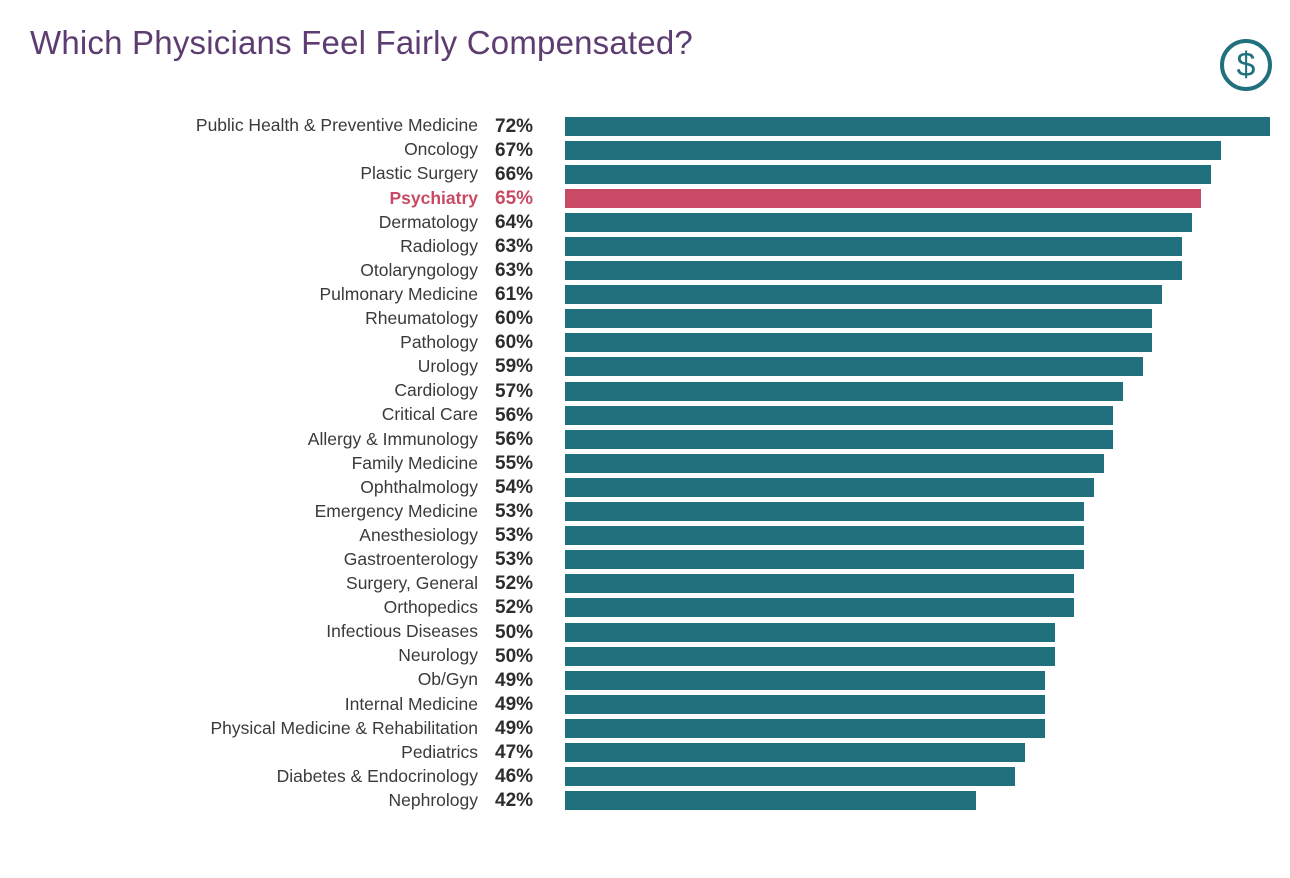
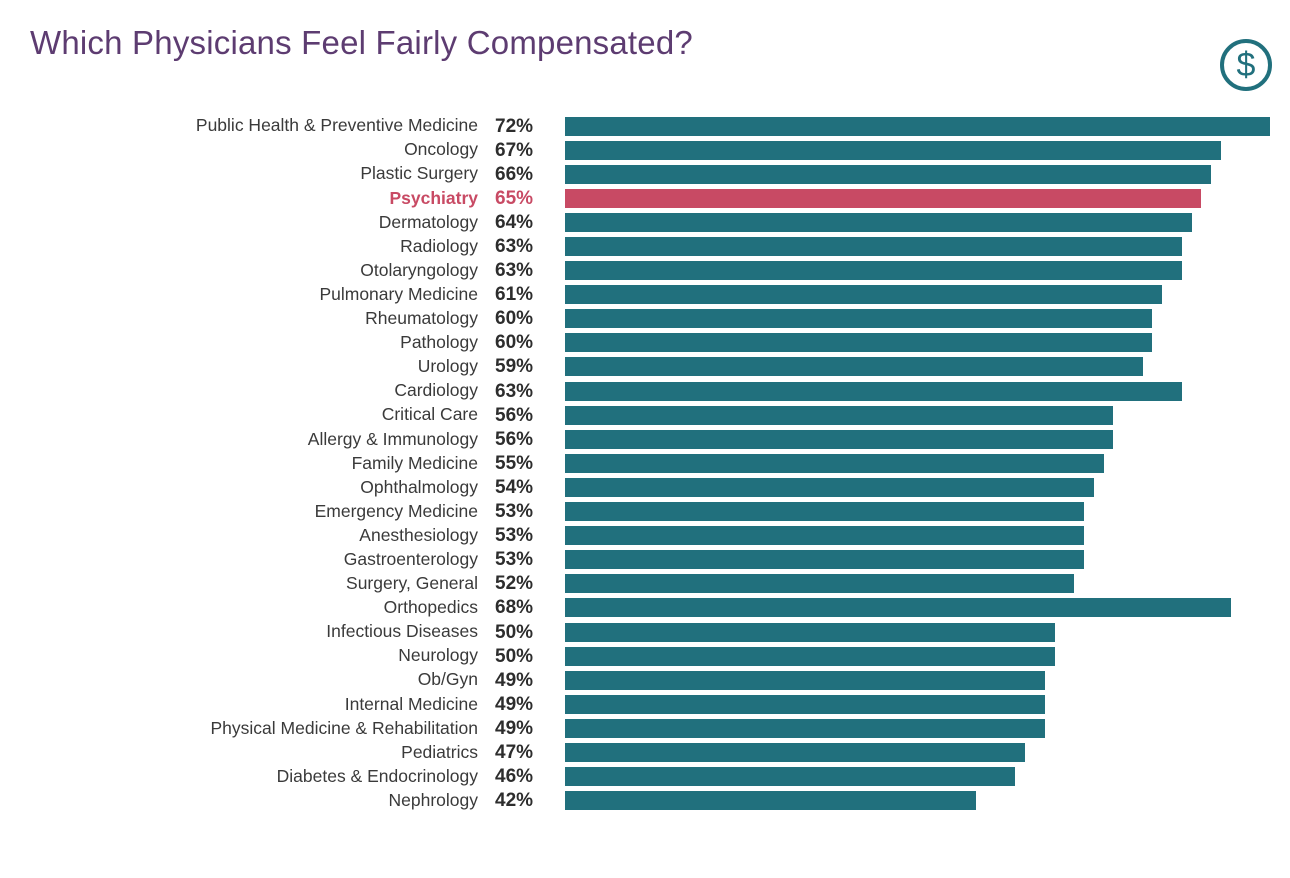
Cardiology: 57% -> 63%
Orthopedics: 52% -> 68%
